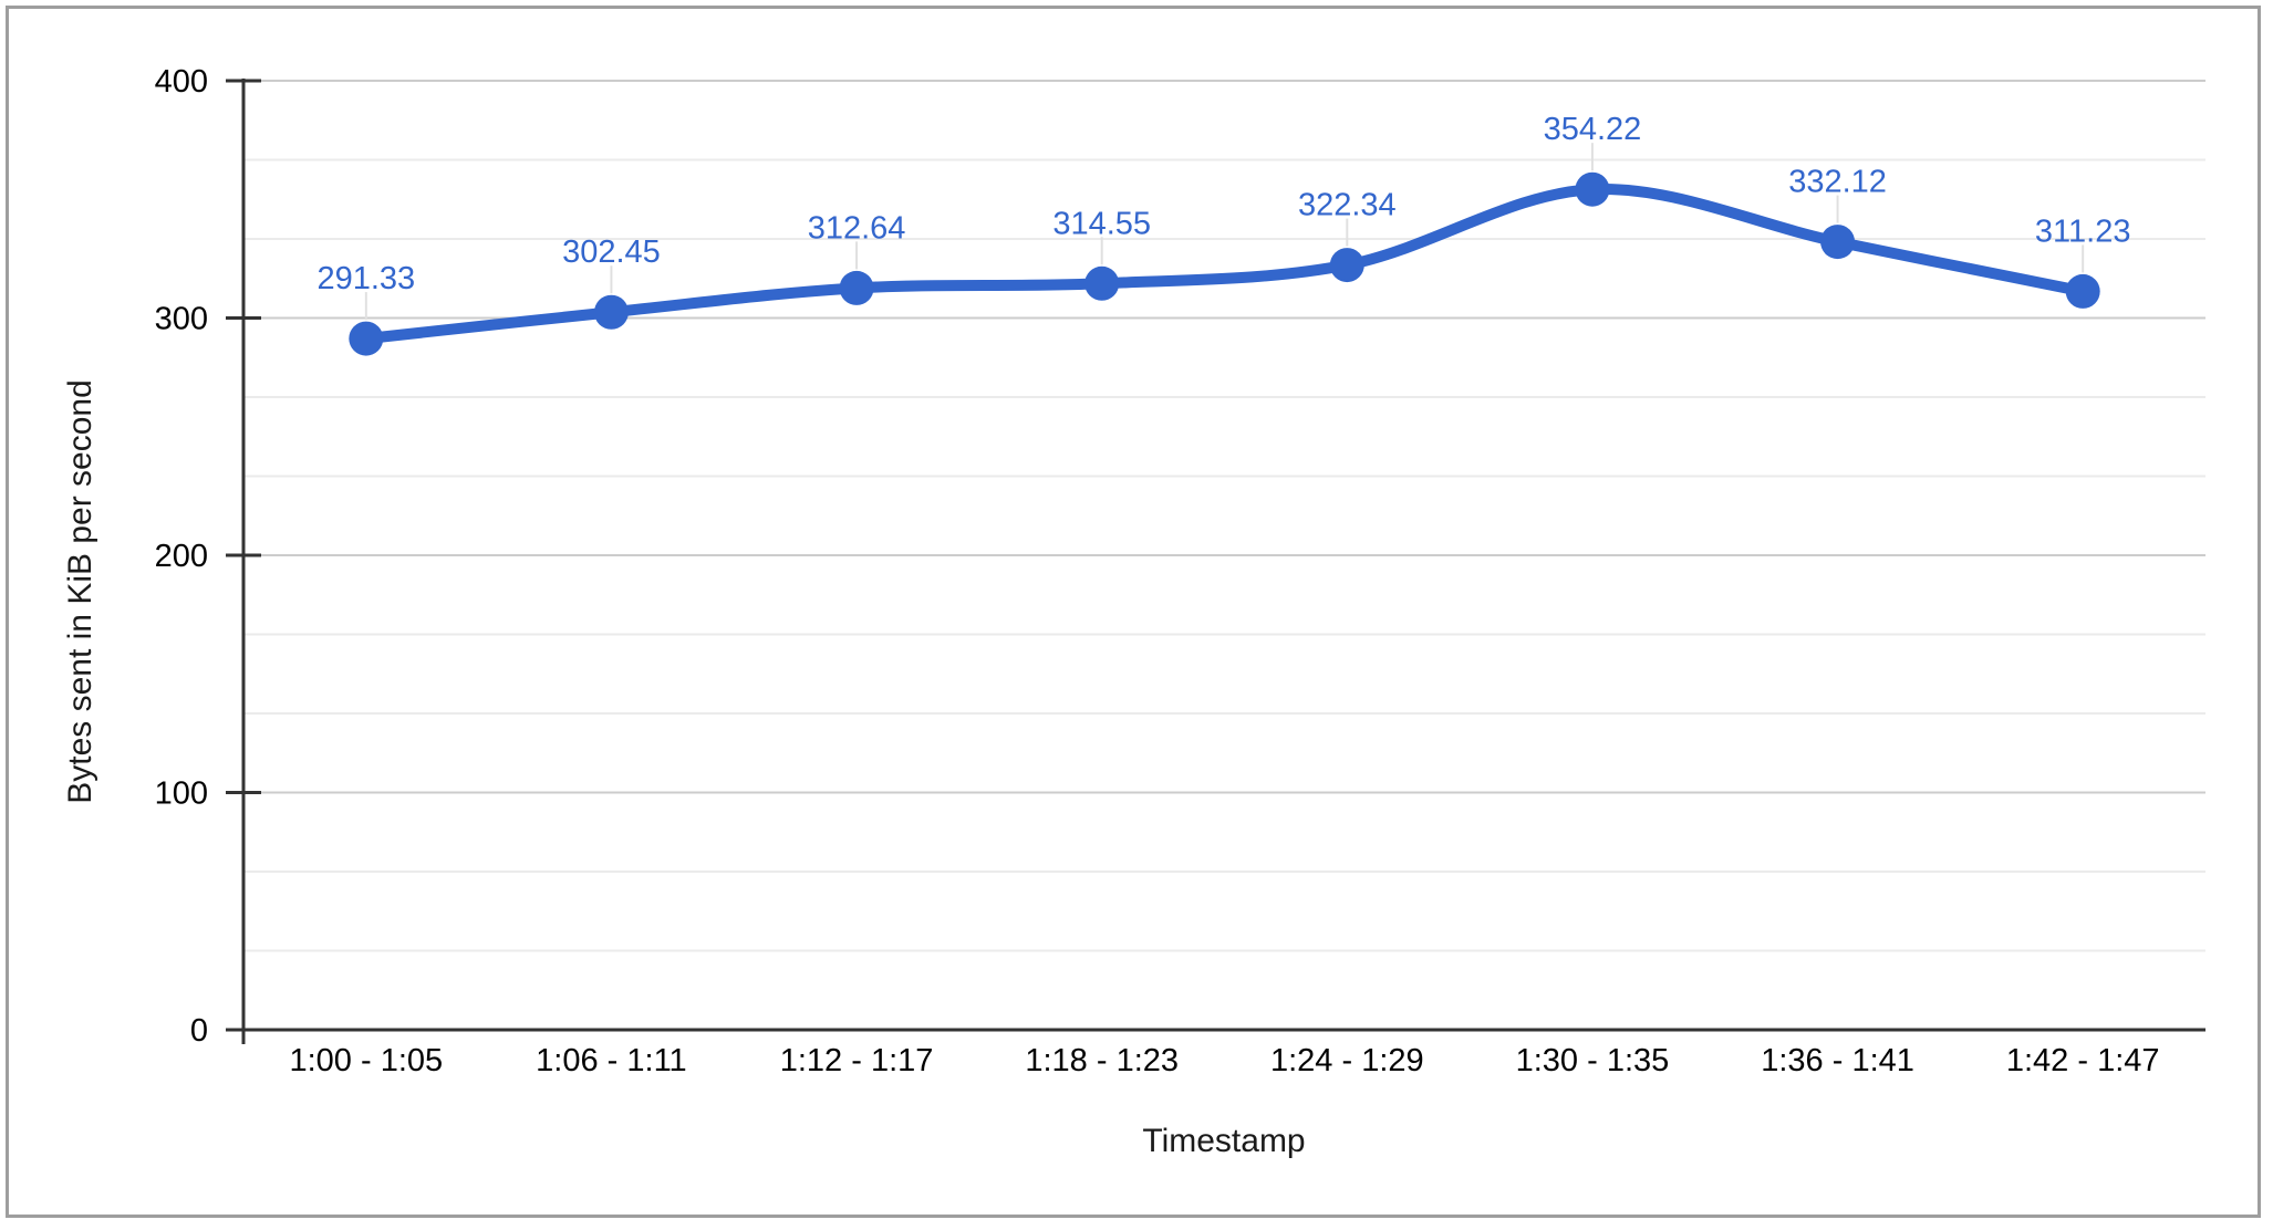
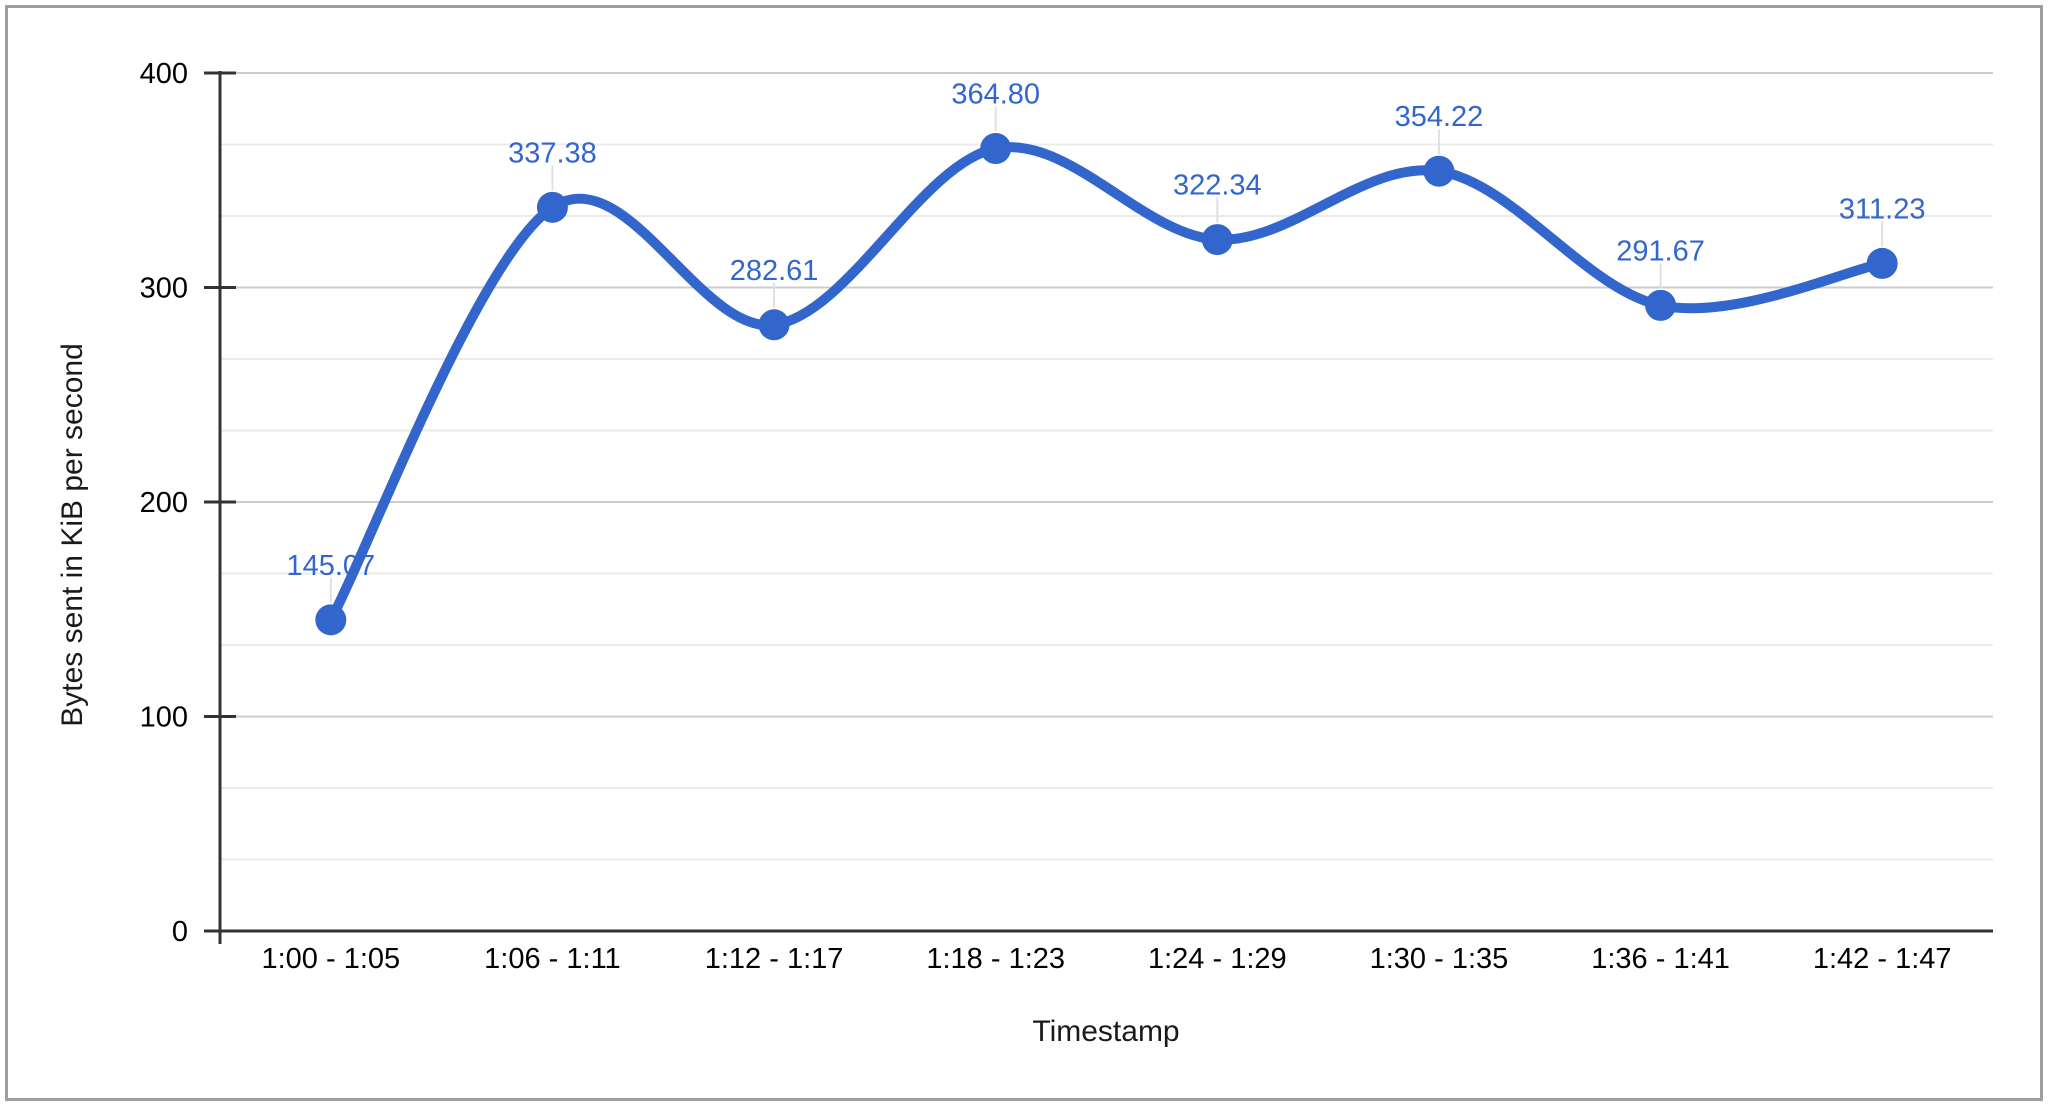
1:00 - 1:05: 291.33 -> 145.07
1:06 - 1:11: 302.45 -> 337.38
1:12 - 1:17: 312.64 -> 282.61
1:18 - 1:23: 314.55 -> 364.80
1:36 - 1:41: 332.12 -> 291.67
